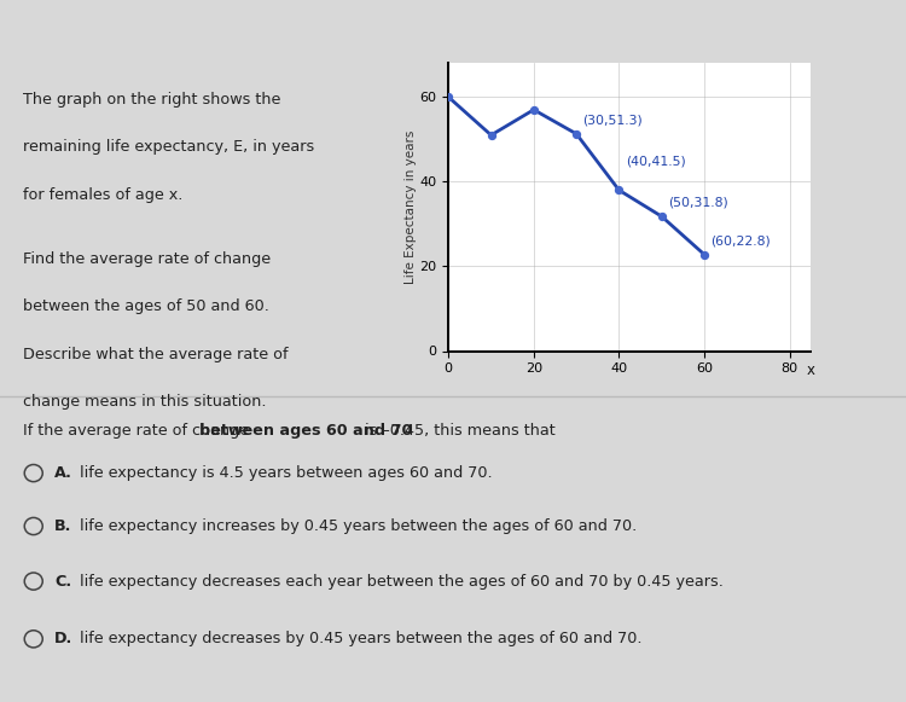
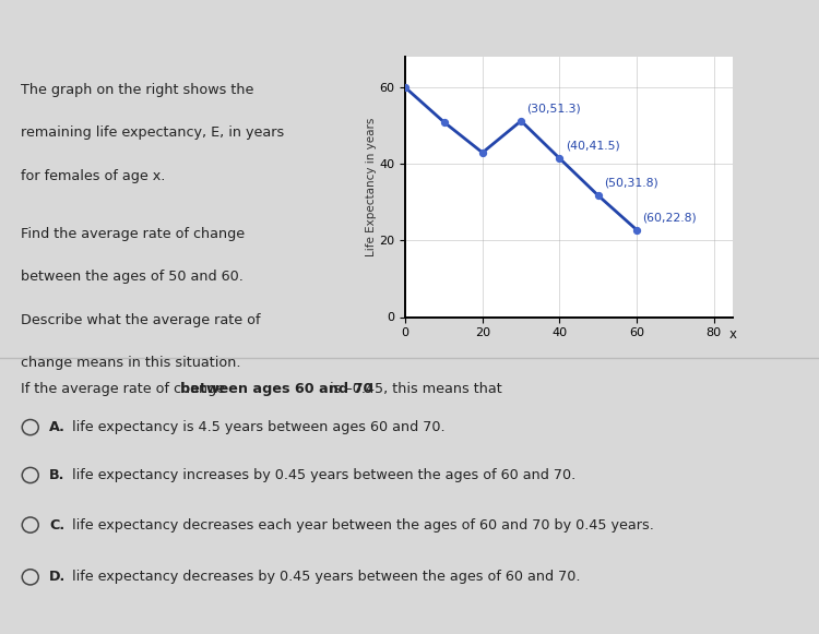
20: 57.0 -> 43.0
40: 38.0 -> 41.5
